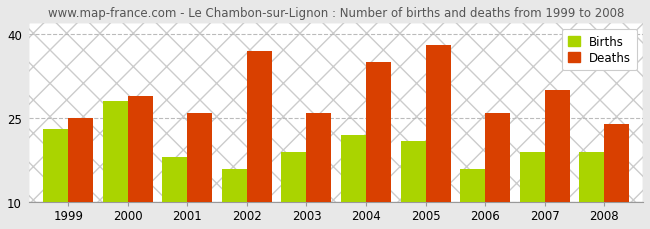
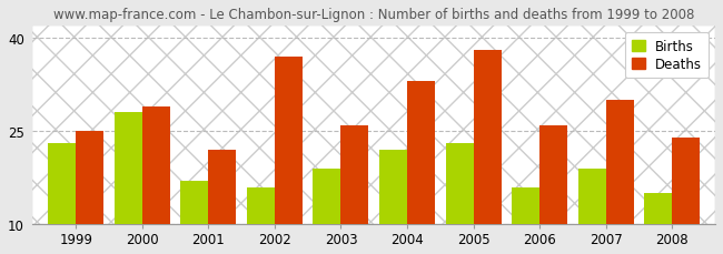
Births/2001: 18 -> 17
Deaths/2001: 26 -> 22
Deaths/2004: 35 -> 33
Births/2005: 21 -> 23
Births/2008: 19 -> 15
